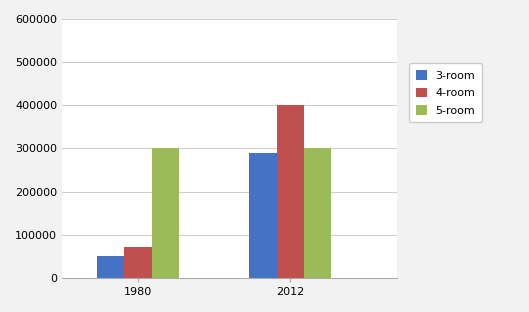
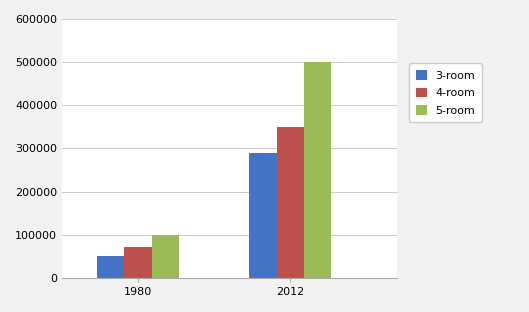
5-room/1980: 300000 -> 100000
4-room/2012: 400000 -> 350000
5-room/2012: 300000 -> 500000
